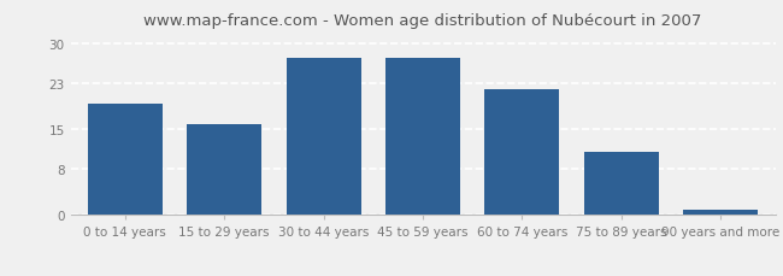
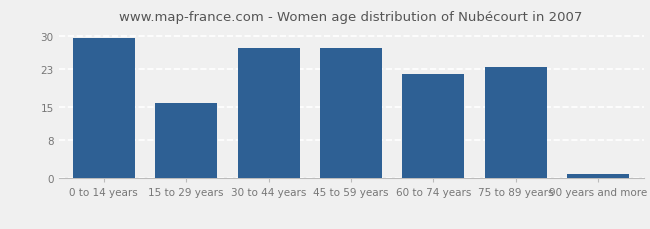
0 to 14 years: 19.5 -> 29.5
75 to 89 years: 11.0 -> 23.5
